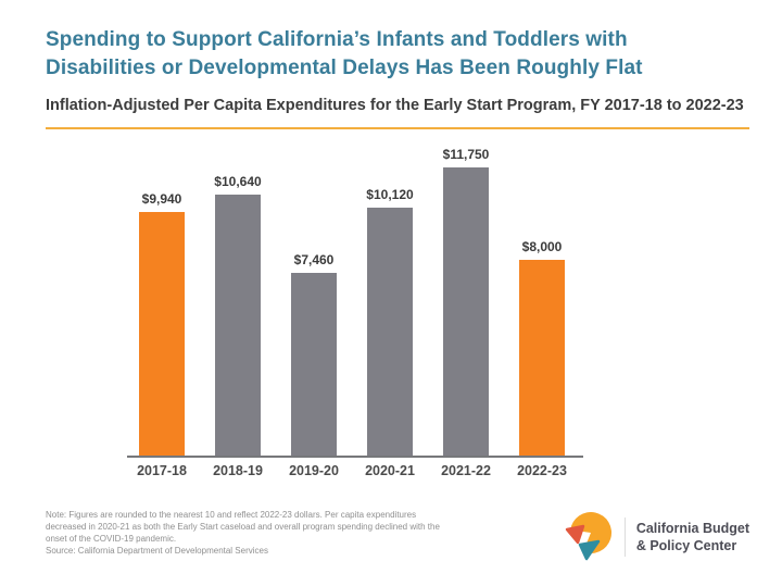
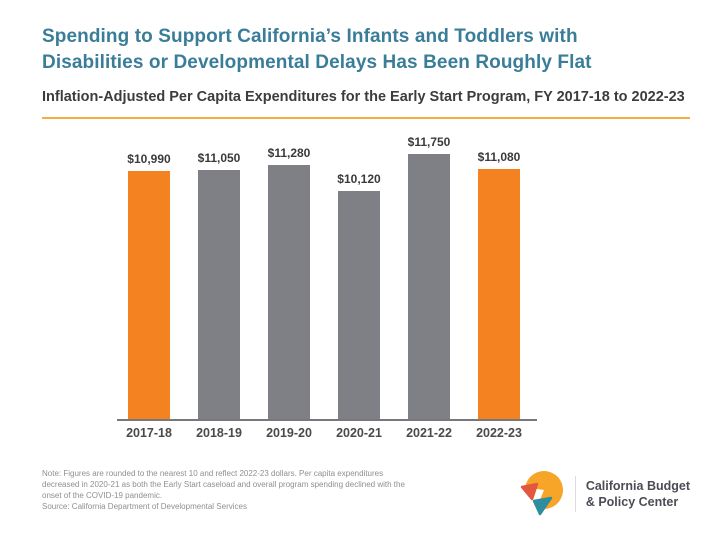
2017-18: $9,940 -> $10,990
2018-19: $10,640 -> $11,050
2019-20: $7,460 -> $11,280
2022-23: $8,000 -> $11,080
